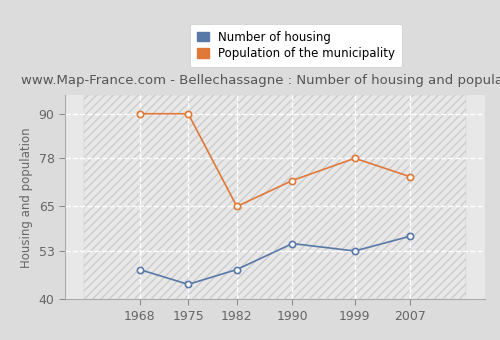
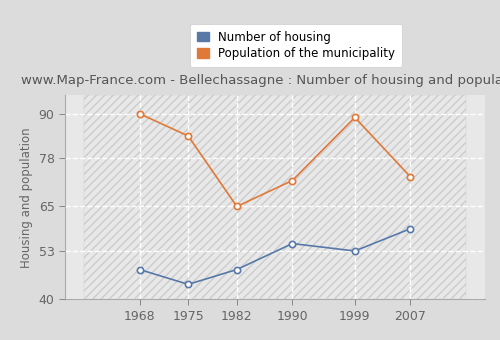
Population of the municipality/1975: 90 -> 84
Population of the municipality/1999: 78 -> 89
Number of housing/2007: 57 -> 59
